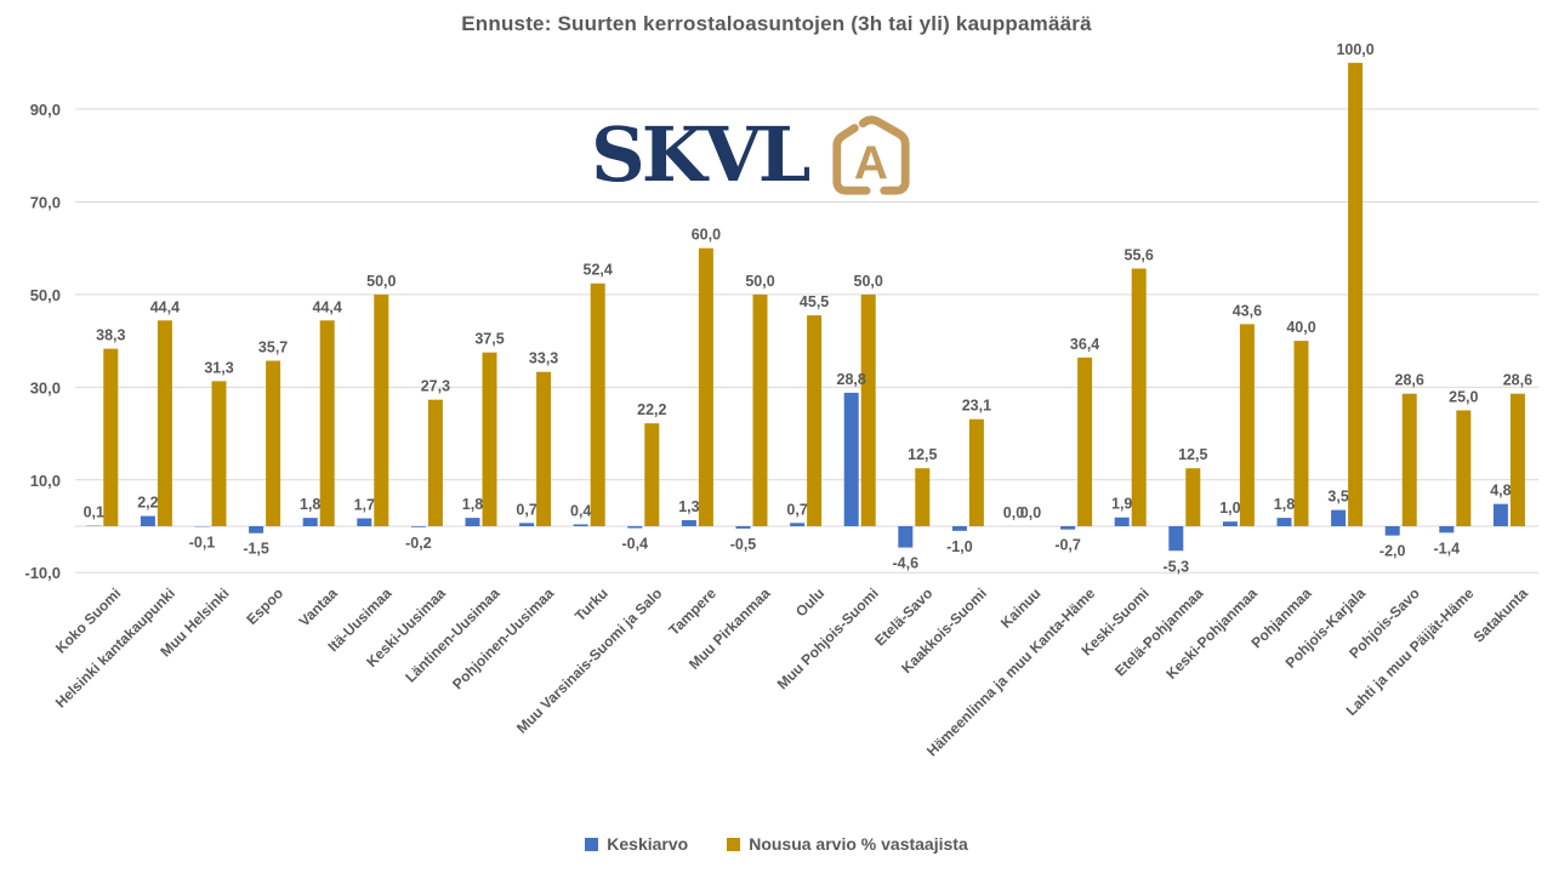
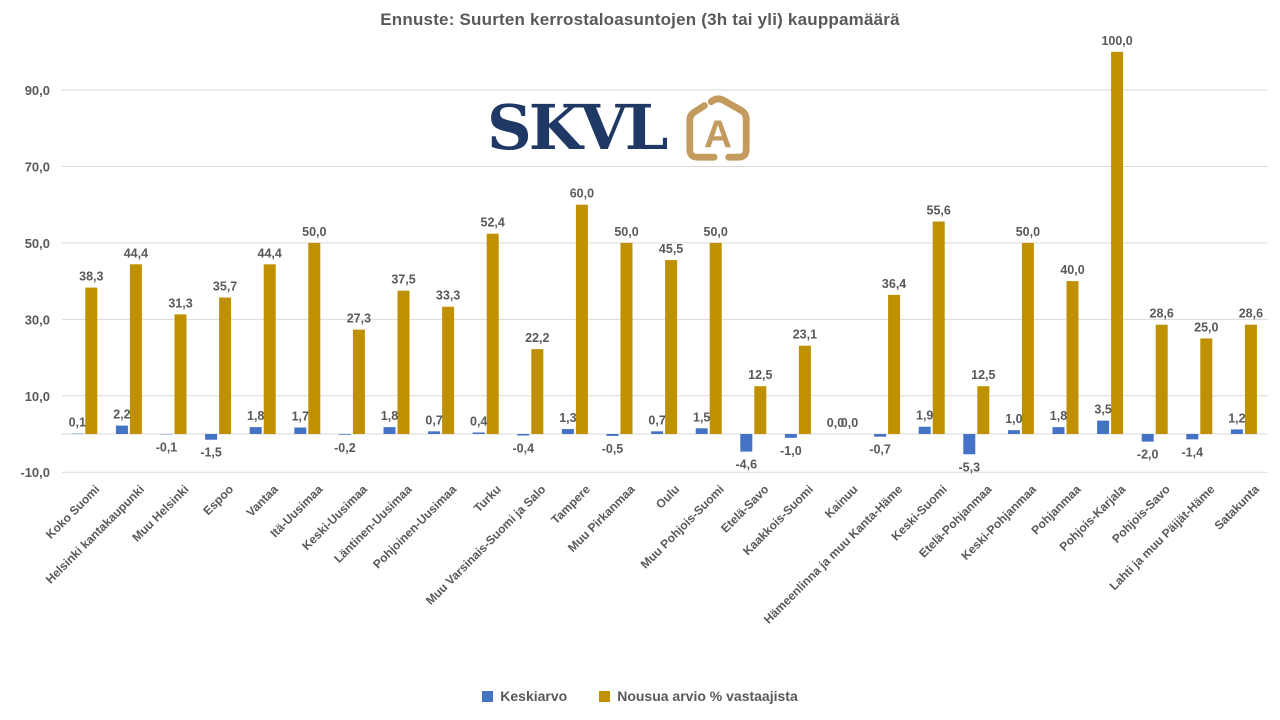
Keskiarvo/Muu Pohjois-Suomi: 28,8 -> 1,5
Nousua arvio % vastaajista/Keski-Pohjanmaa: 43,6 -> 50,0
Keskiarvo/Satakunta: 4,8 -> 1,2
